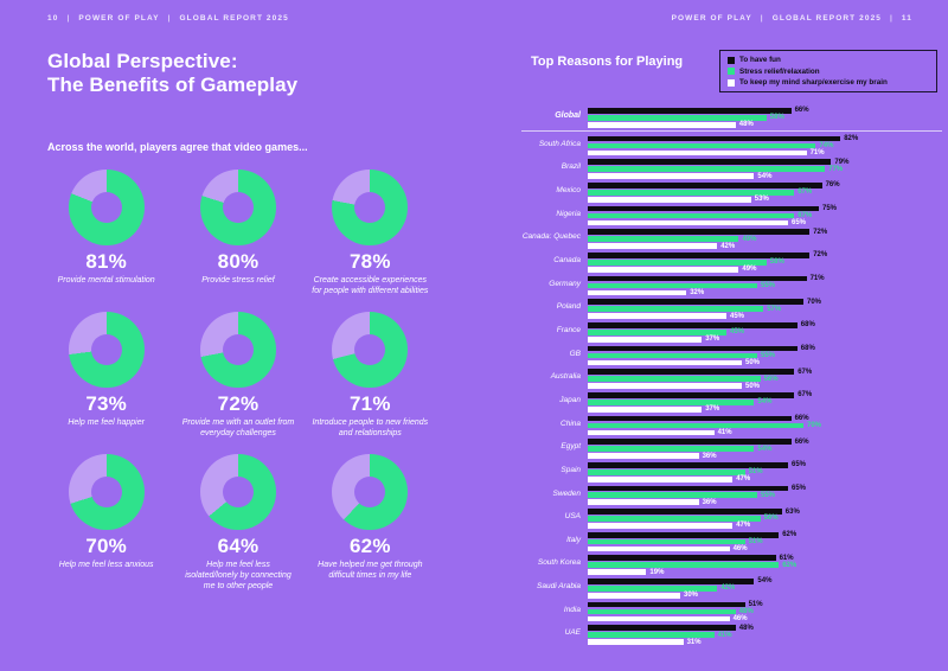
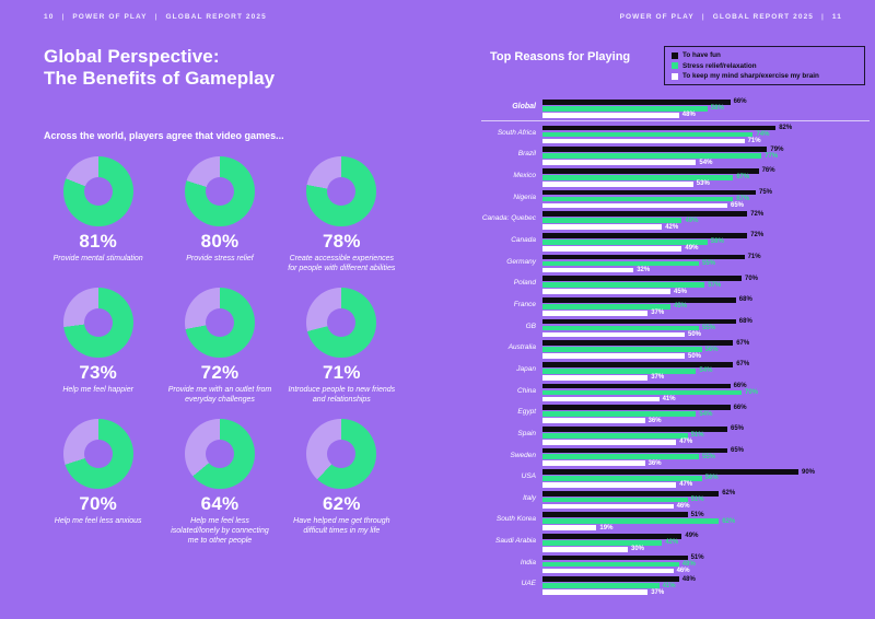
Top Reasons for Playing/To have fun/USA: 63% -> 90%
Top Reasons for Playing/To have fun/South Korea: 61% -> 51%
Top Reasons for Playing/To have fun/Saudi Arabia: 54% -> 49%
Top Reasons for Playing/To keep my mind sharp/exercise my brain/UAE: 31% -> 37%
